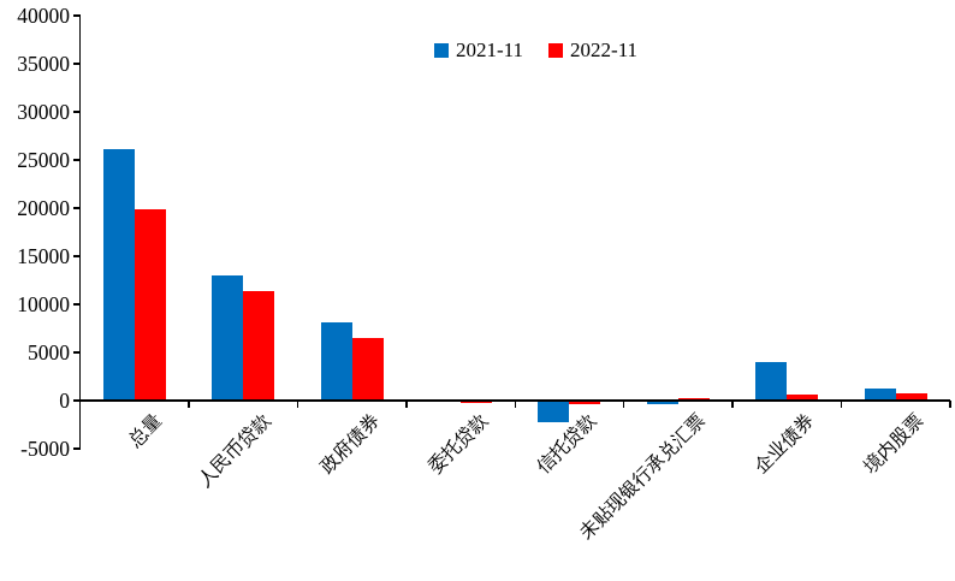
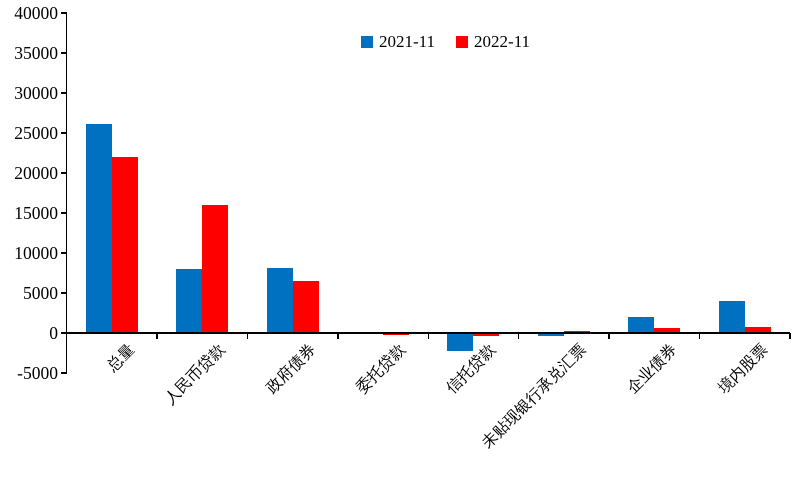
2022-11/总量: 20000 -> 22000
2021-11/人民币贷款: 13000 -> 8000
2022-11/人民币贷款: 11000 -> 16000
2021-11/企业债券: 4000 -> 2000
2021-11/境内股票: 1000 -> 4000
